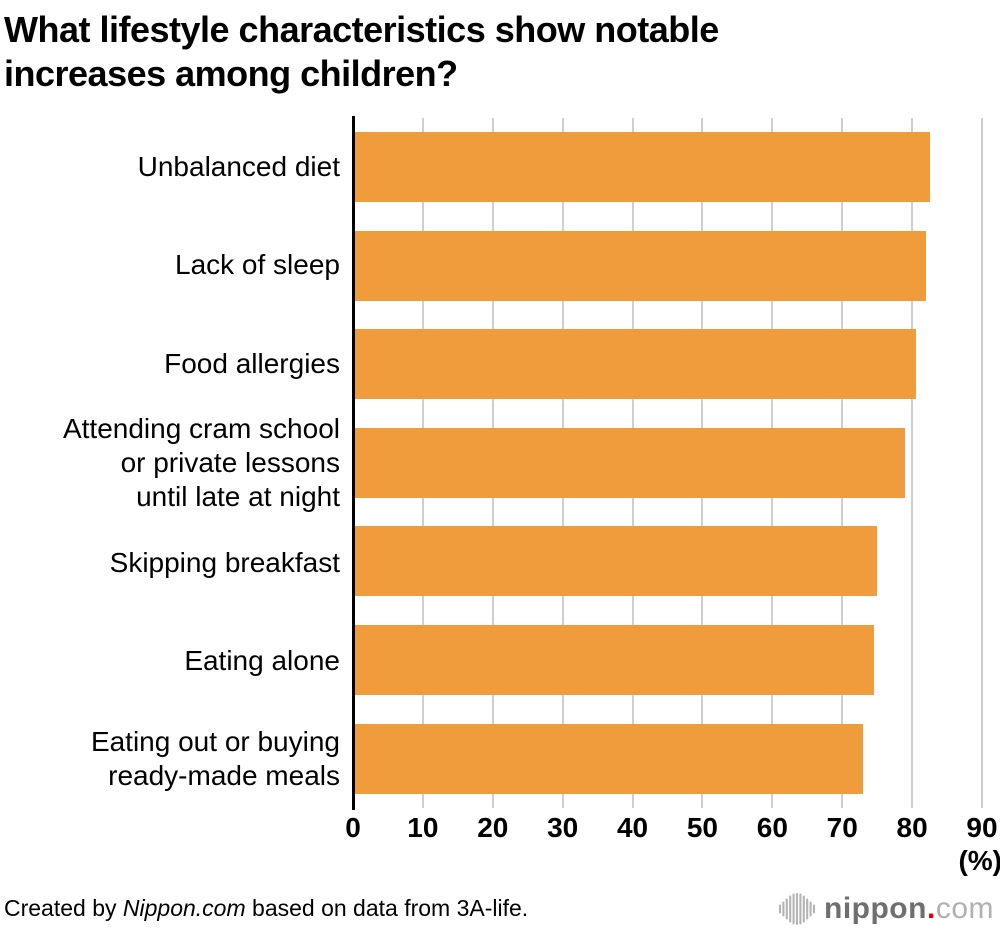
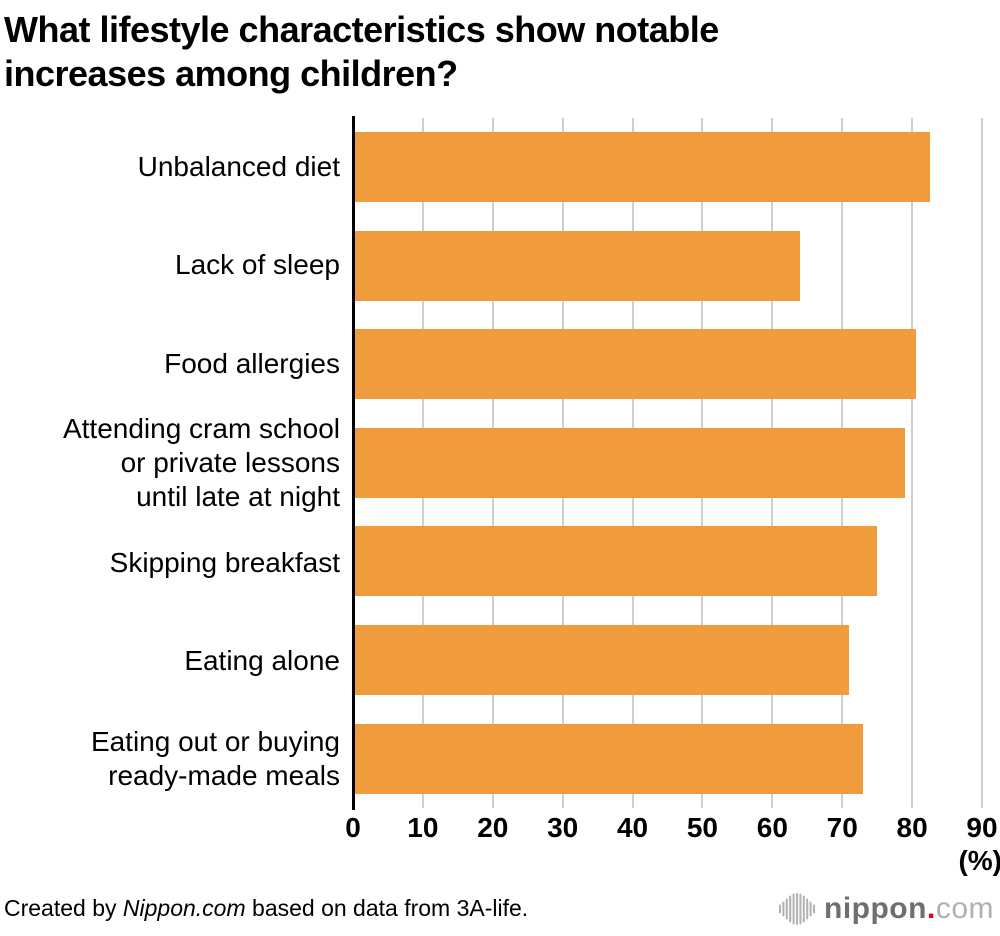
Lack of sleep: 82 -> 64
Eating alone: 74 -> 71
